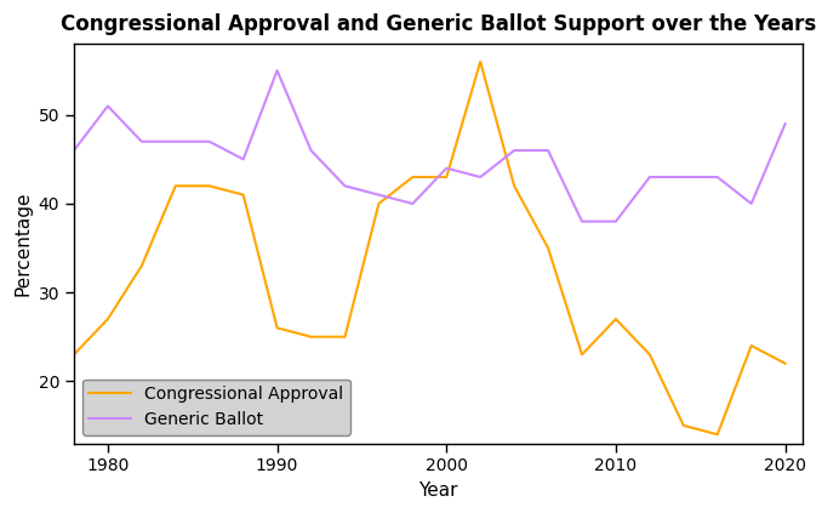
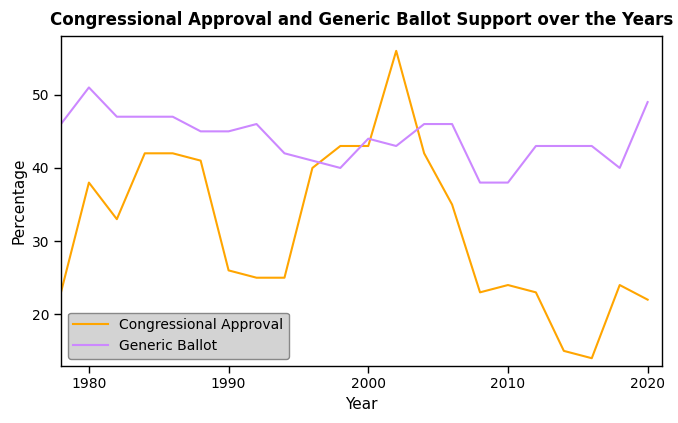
Congressional Approval/1980: 27 -> 38
Generic Ballot/1990: 55 -> 45
Congressional Approval/2010: 27 -> 24
